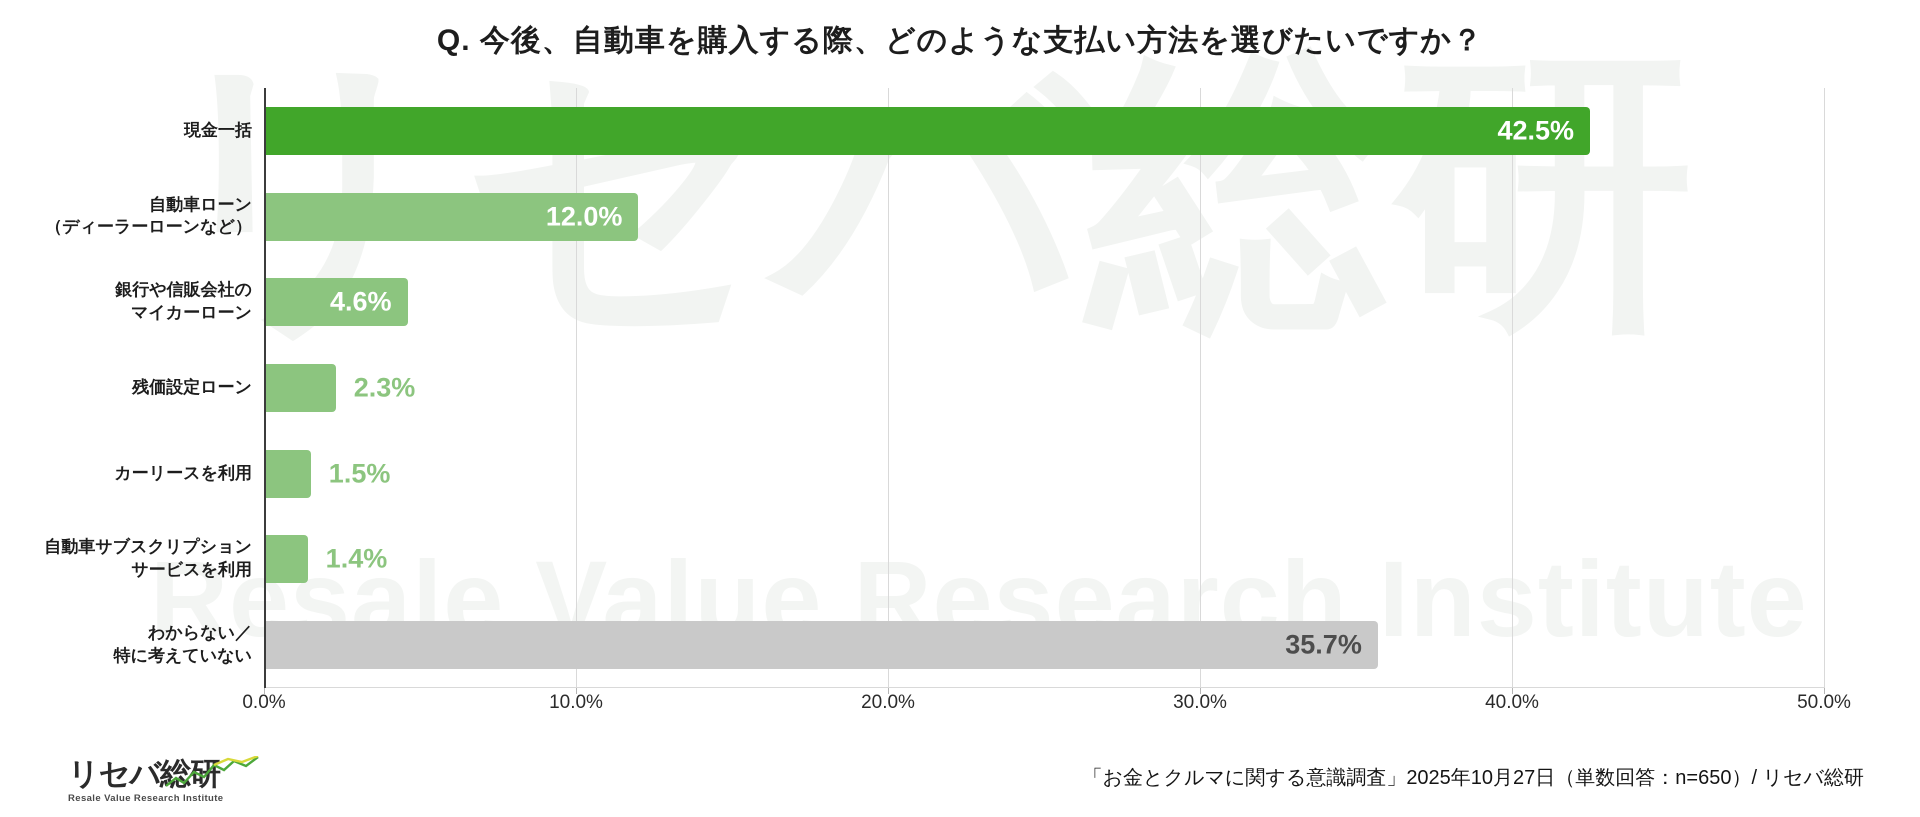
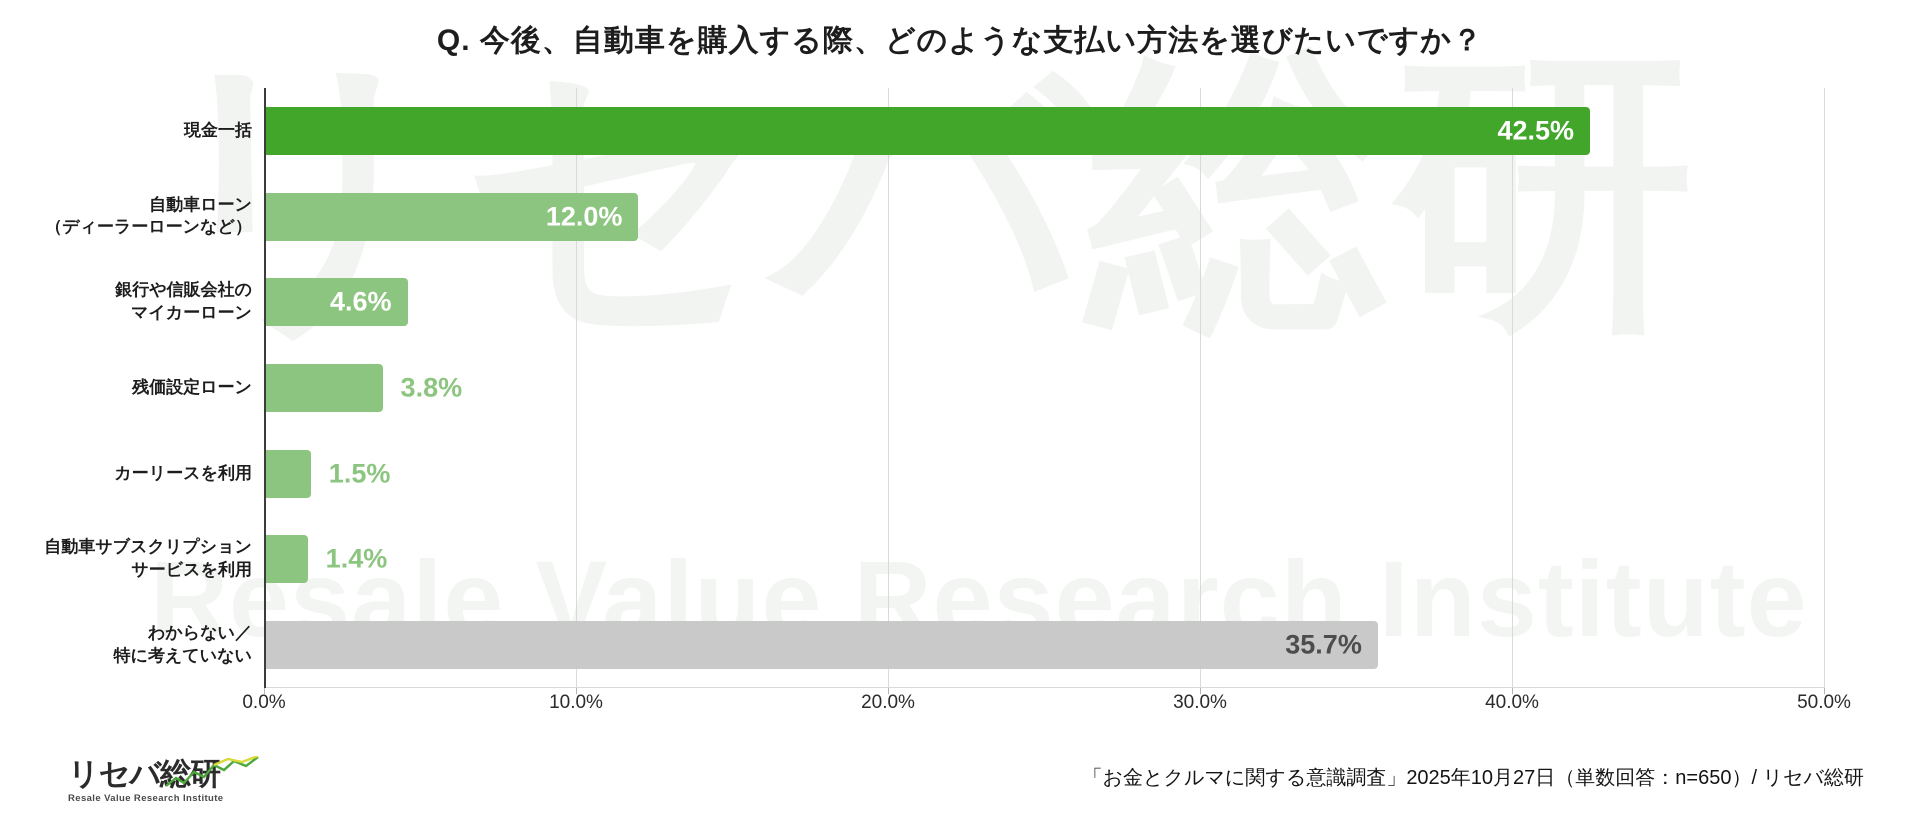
残価設定ローン: 2.3% -> 3.8%
